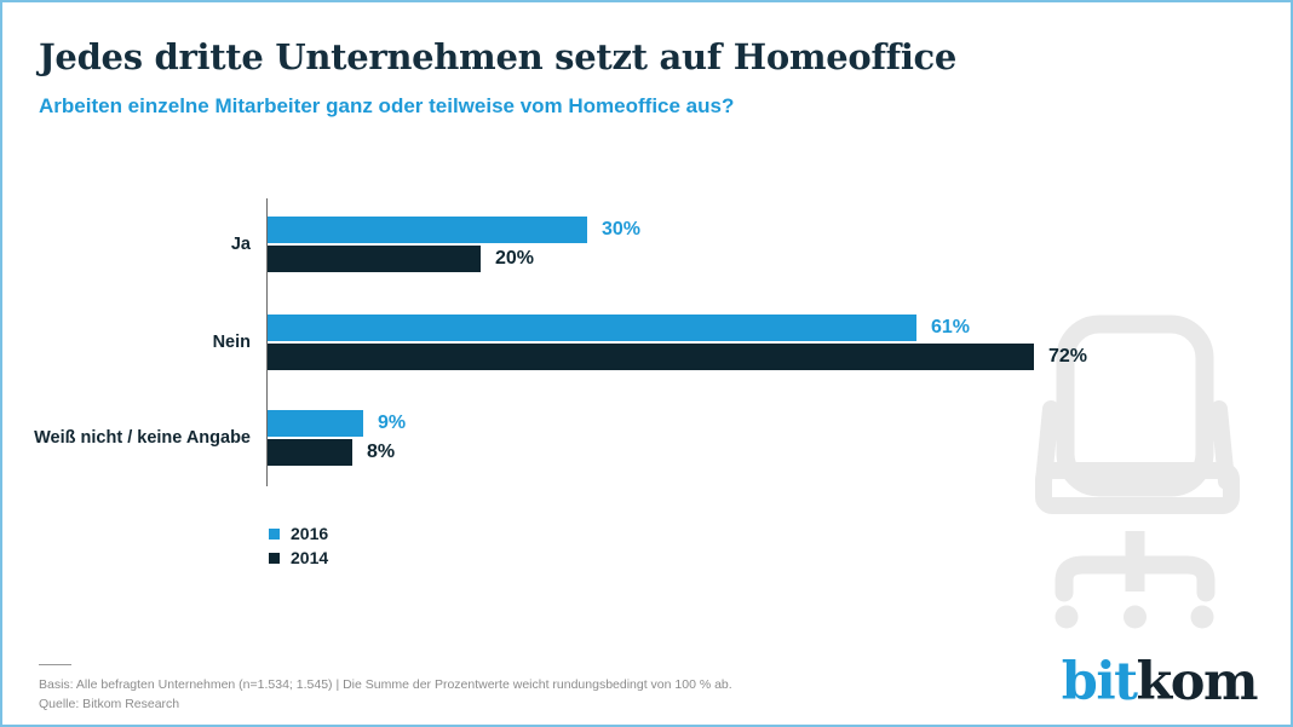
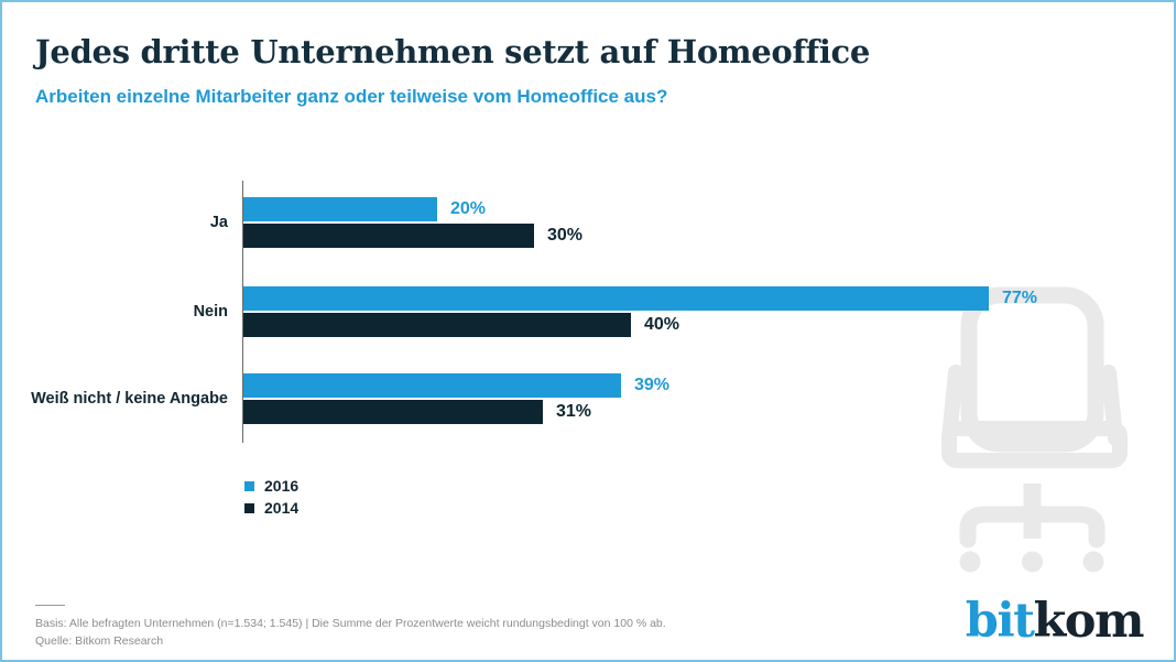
2016/Ja: 30% -> 20%
2014/Ja: 20% -> 30%
2016/Nein: 61% -> 77%
2014/Nein: 72% -> 40%
2016/Weiß nicht / keine Angabe: 9% -> 39%
2014/Weiß nicht / keine Angabe: 8% -> 31%
